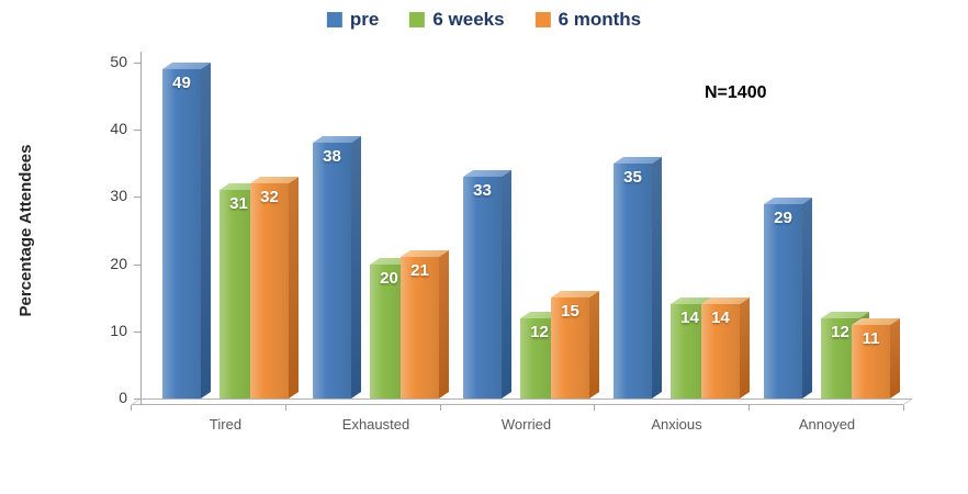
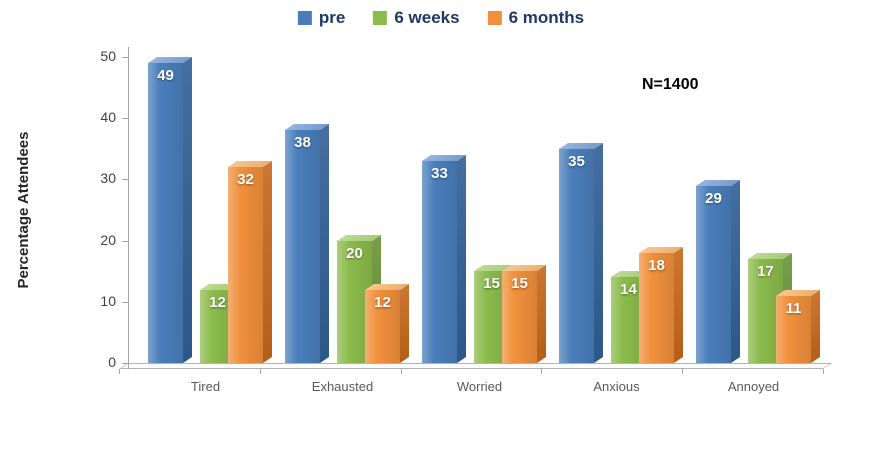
6 weeks/Tired: 31 -> 12
6 months/Exhausted: 21 -> 12
6 weeks/Worried: 12 -> 15
6 months/Anxious: 14 -> 18
6 weeks/Annoyed: 12 -> 17
